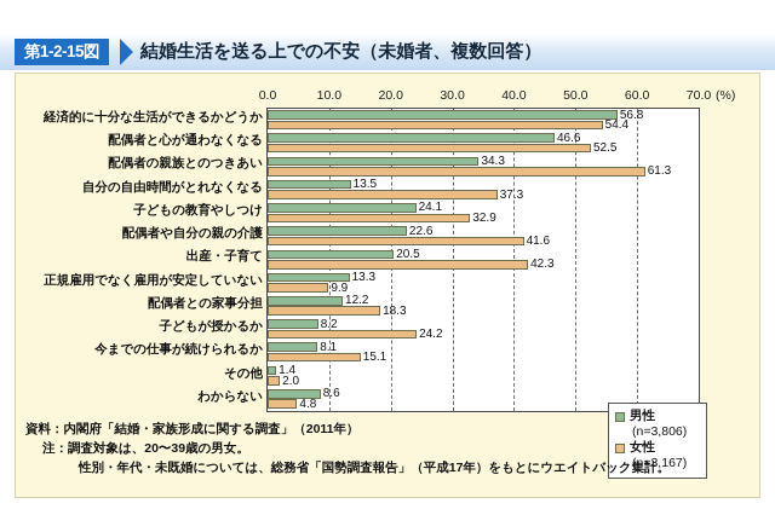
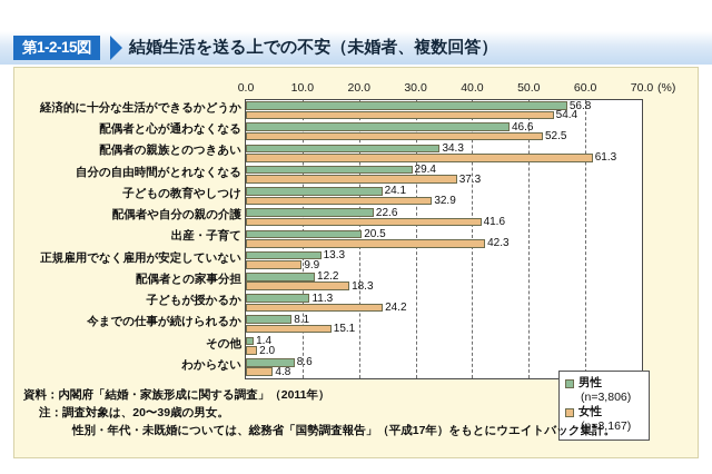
男性/自分の自由時間がとれなくなる: 13.5 -> 29.4
男性/子どもが授かるか: 8.2 -> 11.3
